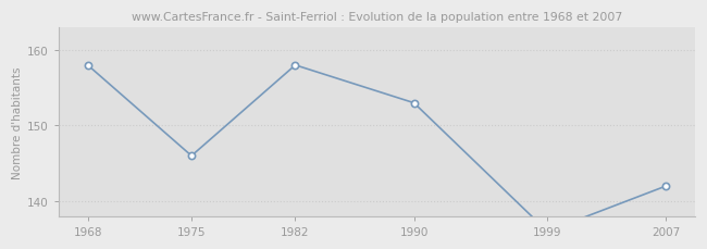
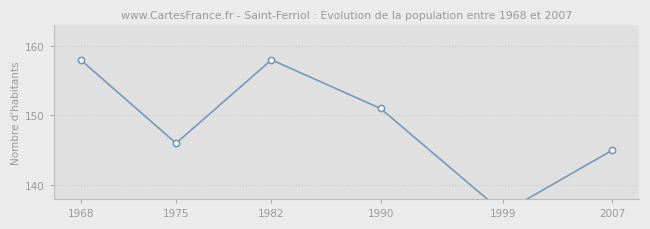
1990: 153 -> 151
2007: 142 -> 145
